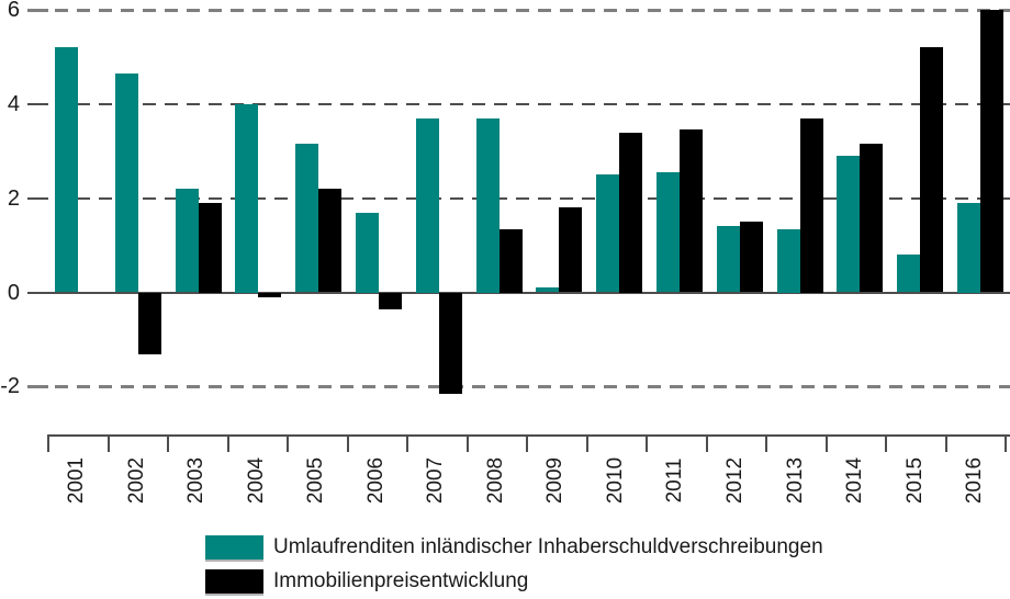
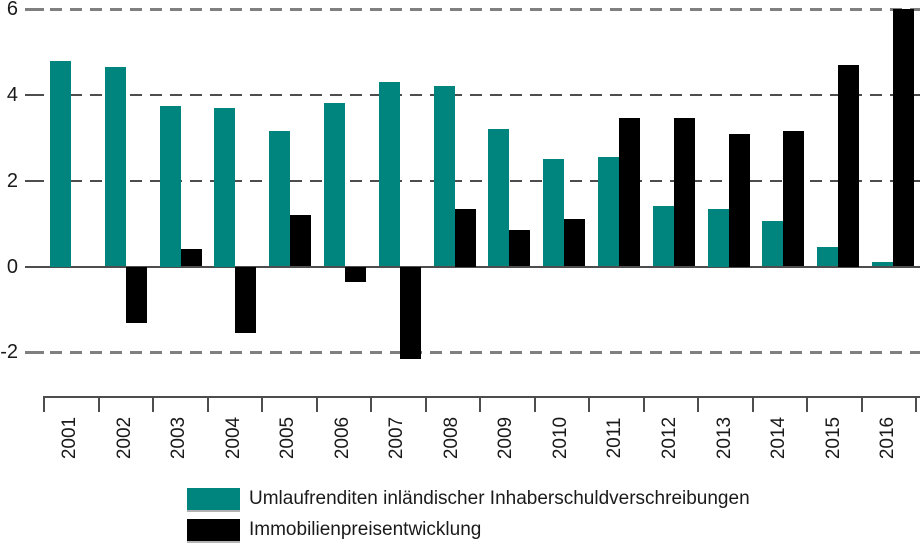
Umlaufrenditen inländischer Inhaberschuldverschreibungen/2001: 5.2 -> 4.8
Umlaufrenditen inländischer Inhaberschuldverschreibungen/2003: 2.2 -> 3.8
Immobilienpreisentwicklung/2003: 1.9 -> 0.4
Umlaufrenditen inländischer Inhaberschuldverschreibungen/2004: 4.0 -> 3.7
Immobilienpreisentwicklung/2004: -0.1 -> -1.6
Immobilienpreisentwicklung/2005: 2.2 -> 1.2
Umlaufrenditen inländischer Inhaberschuldverschreibungen/2006: 1.7 -> 3.8
Umlaufrenditen inländischer Inhaberschuldverschreibungen/2007: 3.7 -> 4.3
Umlaufrenditen inländischer Inhaberschuldverschreibungen/2008: 3.7 -> 4.2
Umlaufrenditen inländischer Inhaberschuldverschreibungen/2009: 0.1 -> 3.2
Immobilienpreisentwicklung/2009: 1.8 -> 0.8
Immobilienpreisentwicklung/2010: 3.4 -> 1.1
Immobilienpreisentwicklung/2012: 1.5 -> 3.5
Immobilienpreisentwicklung/2013: 3.7 -> 3.1
Umlaufrenditen inländischer Inhaberschuldverschreibungen/2014: 2.9 -> 1.1
Umlaufrenditen inländischer Inhaberschuldverschreibungen/2015: 0.8 -> 0.5
Immobilienpreisentwicklung/2015: 5.2 -> 4.7
Umlaufrenditen inländischer Inhaberschuldverschreibungen/2016: 1.9 -> 0.1
